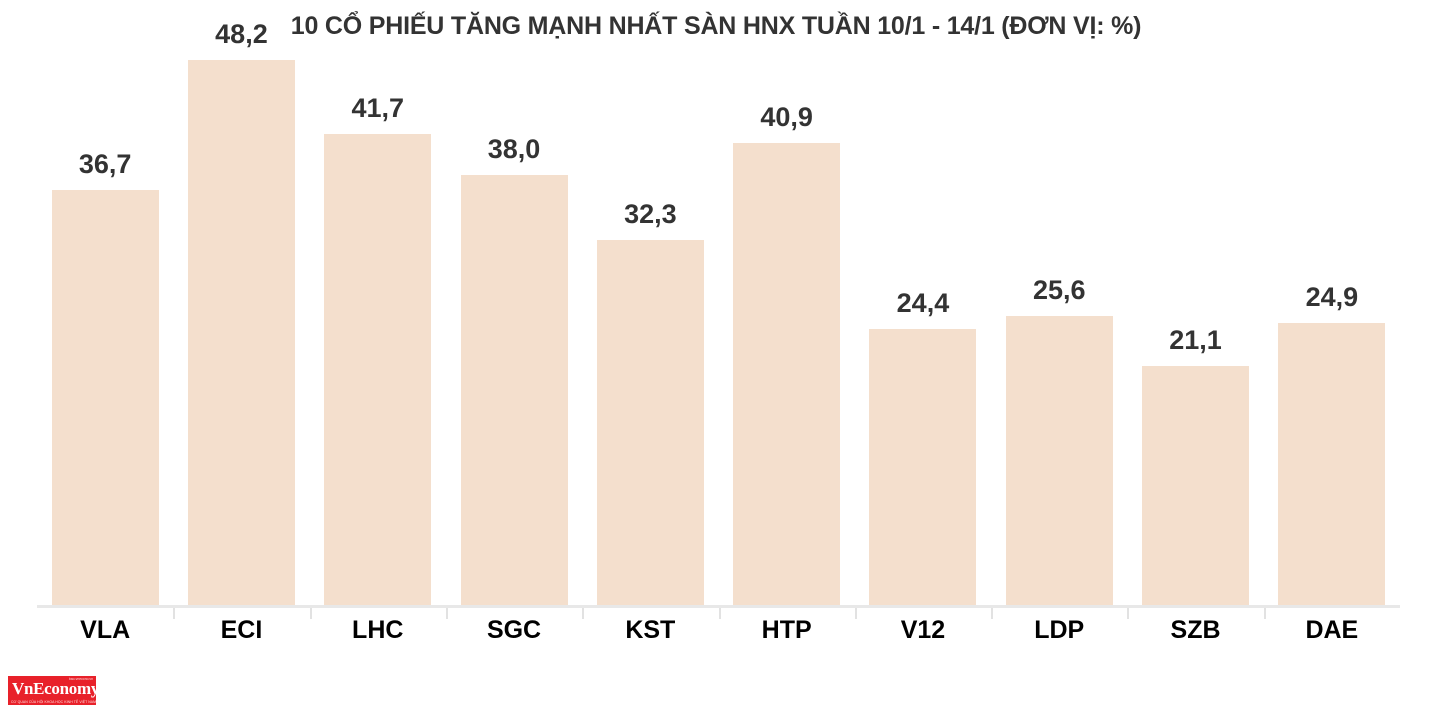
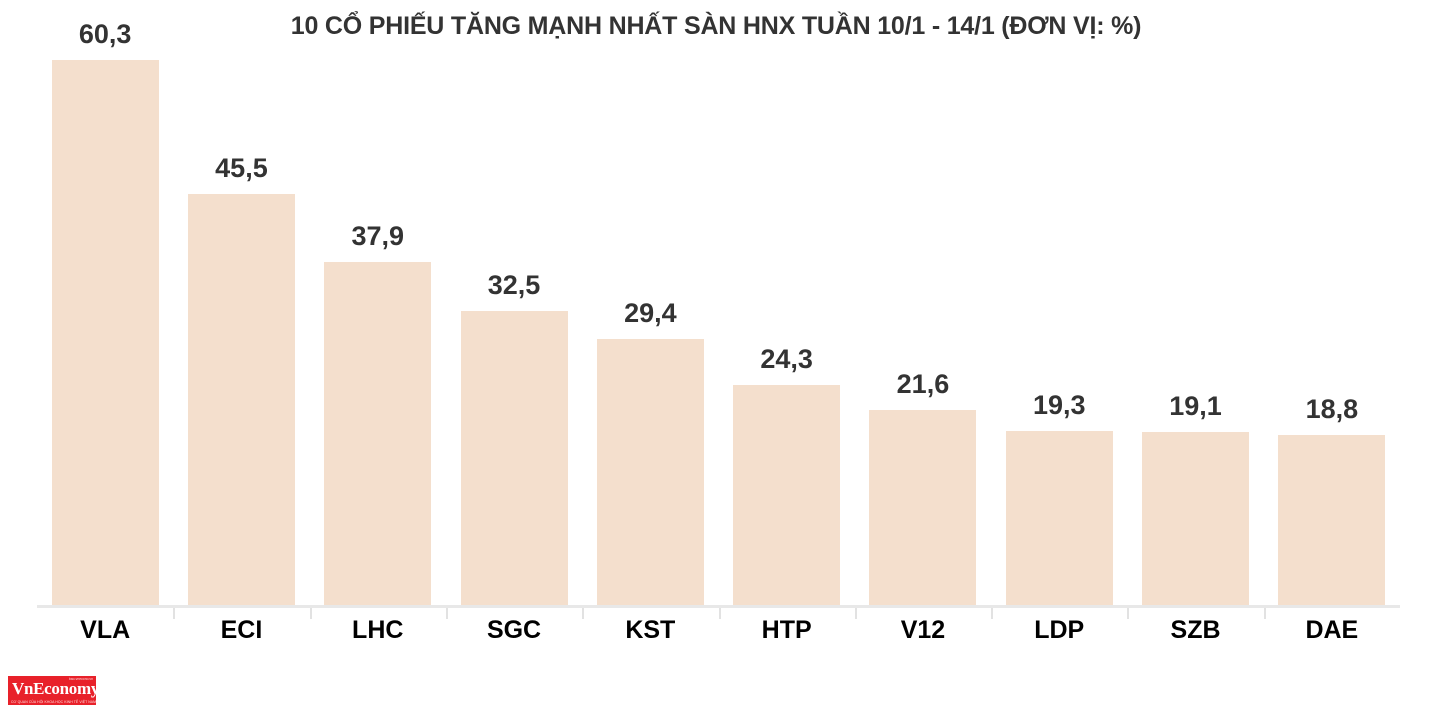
VLA: 36,7 -> 60,3
ECI: 48,2 -> 45,5
LHC: 41,7 -> 37,9
SGC: 38,0 -> 32,5
KST: 32,3 -> 29,4
HTP: 40,9 -> 24,3
V12: 24,4 -> 21,6
LDP: 25,6 -> 19,3
SZB: 21,1 -> 19,1
DAE: 24,9 -> 18,8
